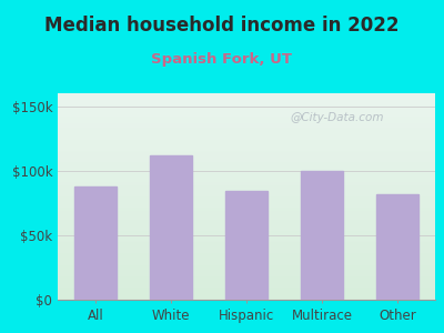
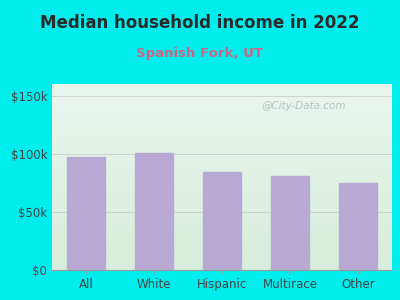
All: $88k -> $97k
White: $112k -> $101k
Multirace: $100k -> $81k
Other: $82k -> $75k
